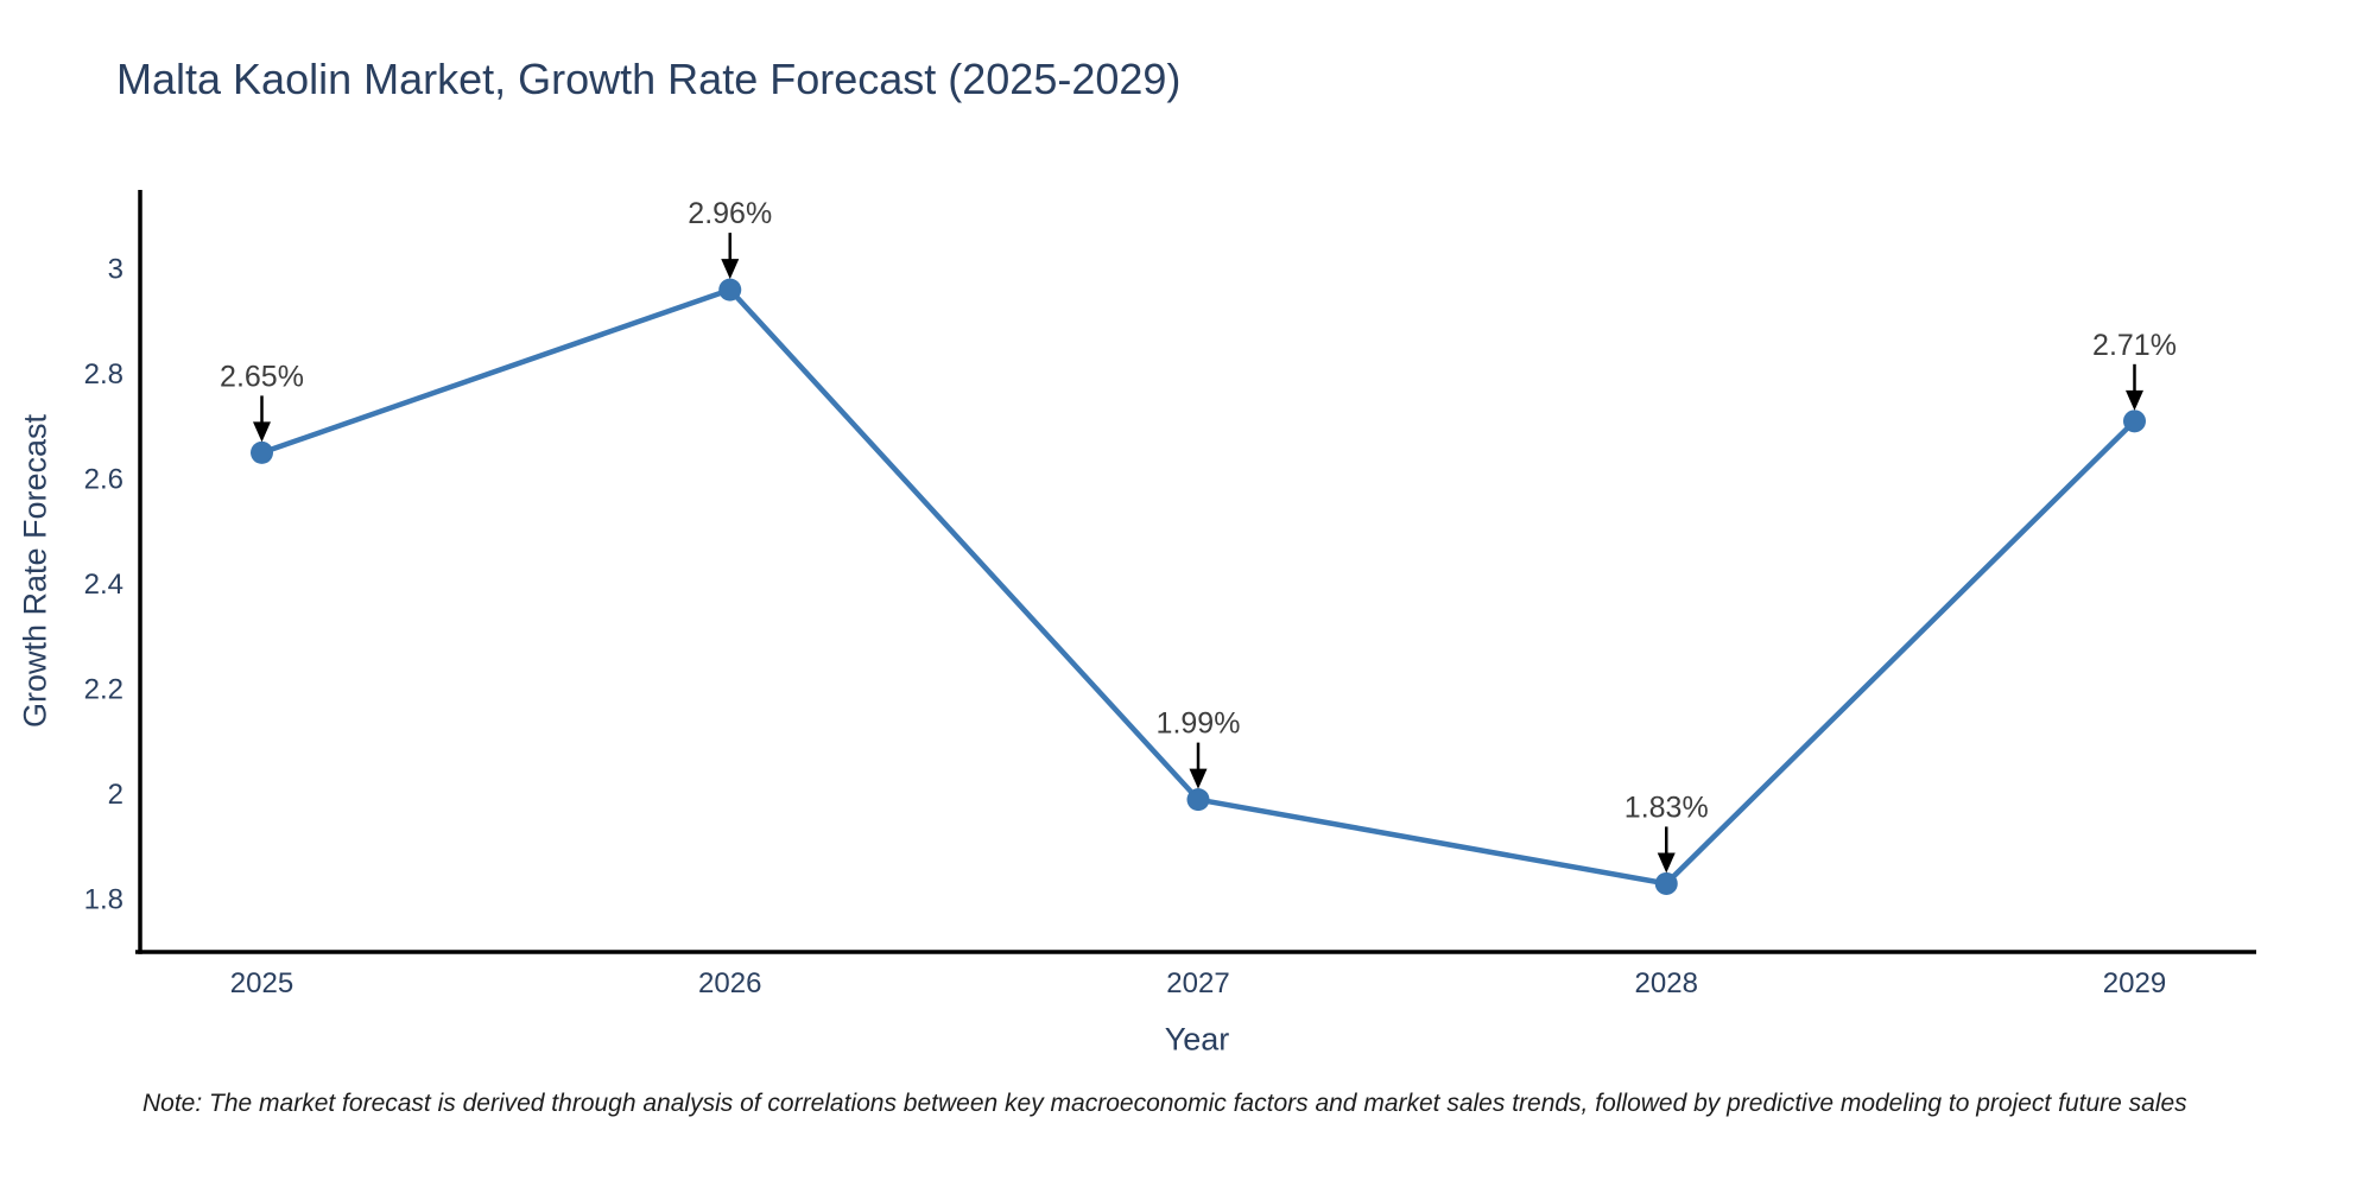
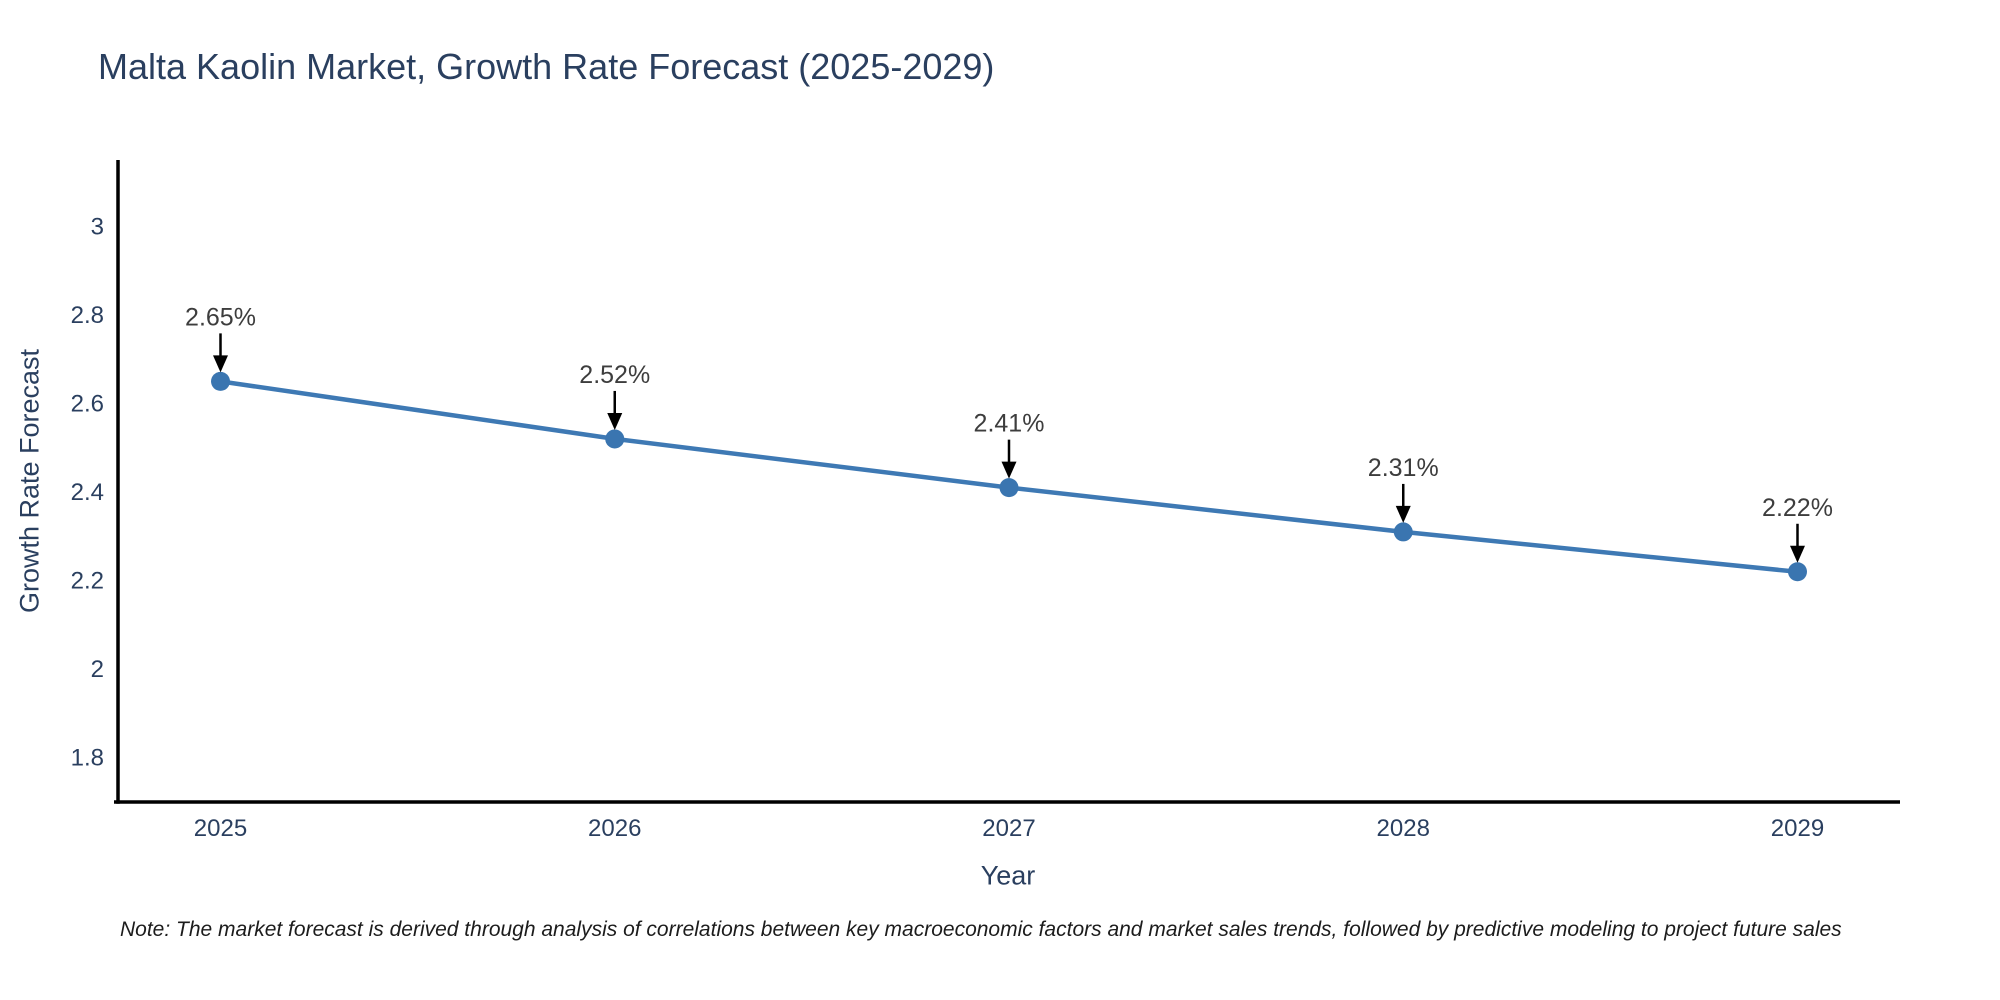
2026: 2.96% -> 2.52%
2027: 1.99% -> 2.41%
2028: 1.83% -> 2.31%
2029: 2.71% -> 2.22%
